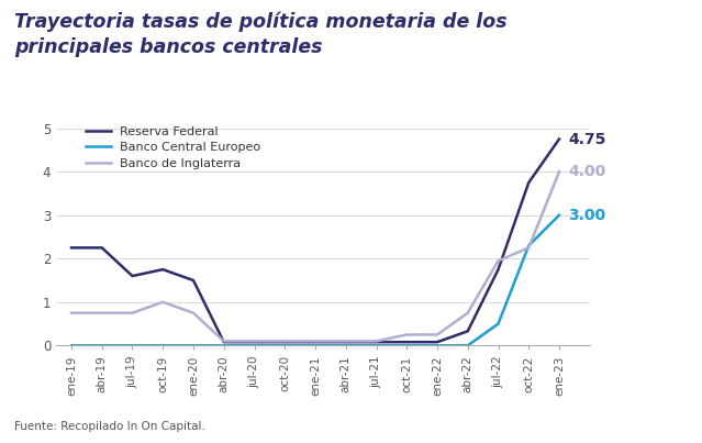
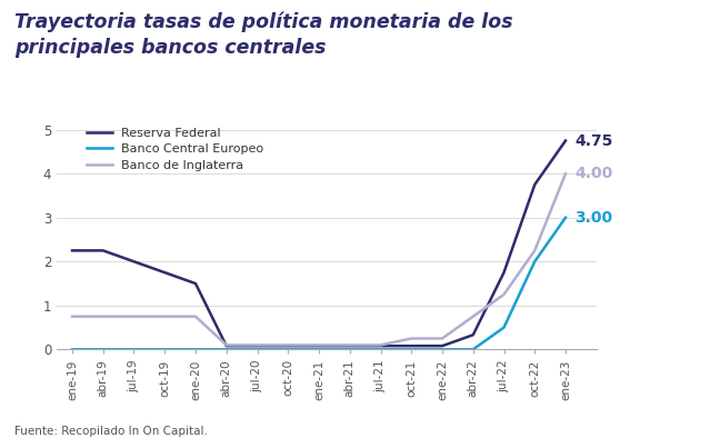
Reserva Federal/jul-19: 1.60 -> 2.00
Banco de Inglaterra/oct-19: 1.00 -> 0.75
Banco de Inglaterra/jul-22: 1.95 -> 1.25
Banco Central Europeo/oct-22: 2.3 -> 2.0
